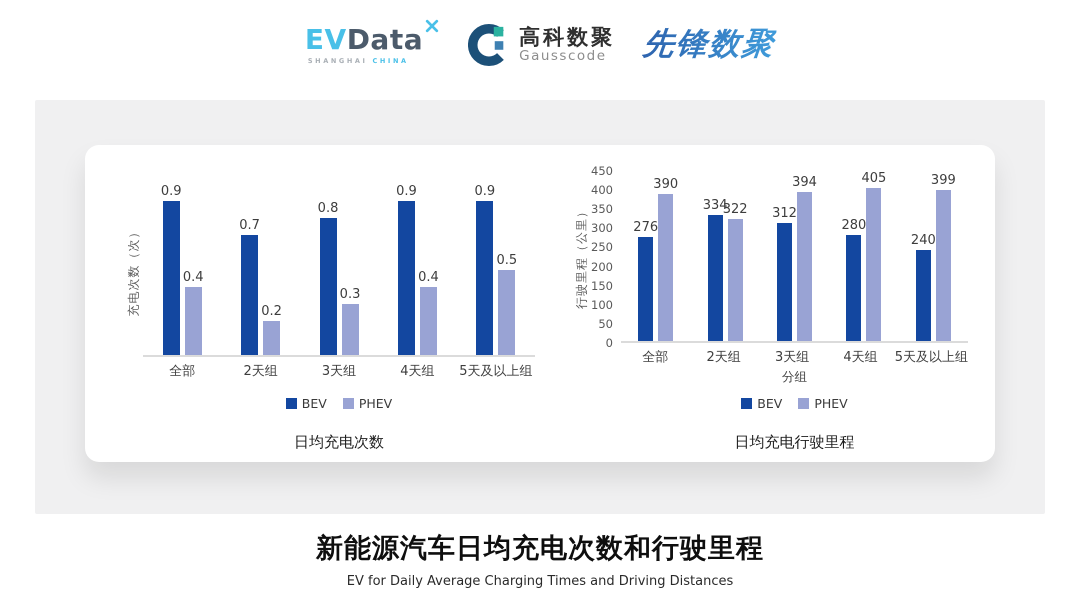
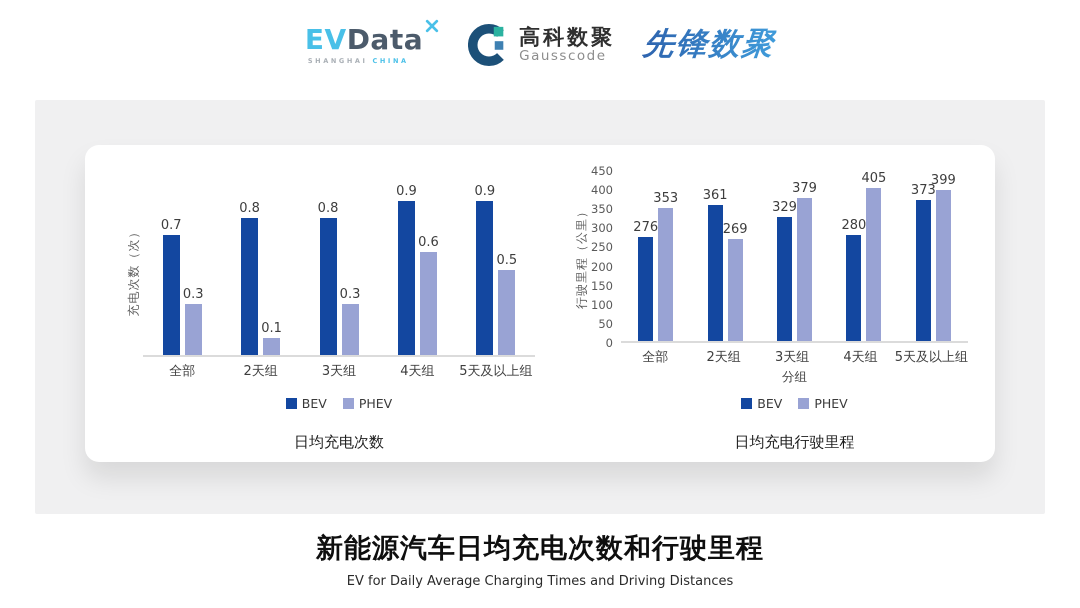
日均充电次数/BEV/全部: 0.9 -> 0.7
日均充电次数/PHEV/全部: 0.4 -> 0.3
日均充电次数/BEV/2天组: 0.7 -> 0.8
日均充电次数/PHEV/2天组: 0.2 -> 0.1
日均充电次数/PHEV/4天组: 0.4 -> 0.6
日均充电行驶里程/PHEV/全部: 390 -> 353
日均充电行驶里程/BEV/2天组: 334 -> 361
日均充电行驶里程/PHEV/2天组: 322 -> 269
日均充电行驶里程/BEV/3天组: 312 -> 329
日均充电行驶里程/PHEV/3天组: 394 -> 379
日均充电行驶里程/BEV/5天及以上组: 240 -> 373
